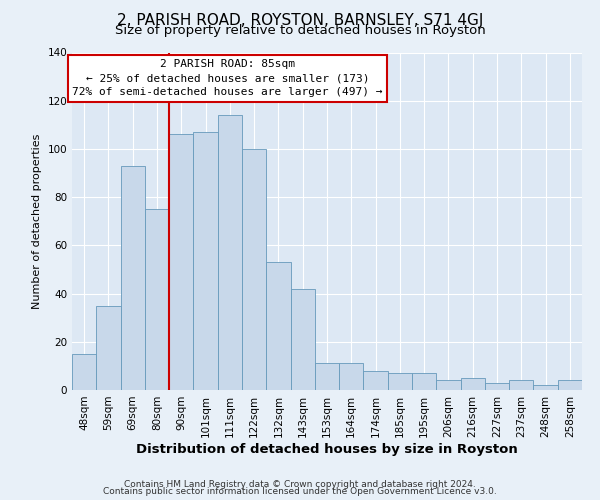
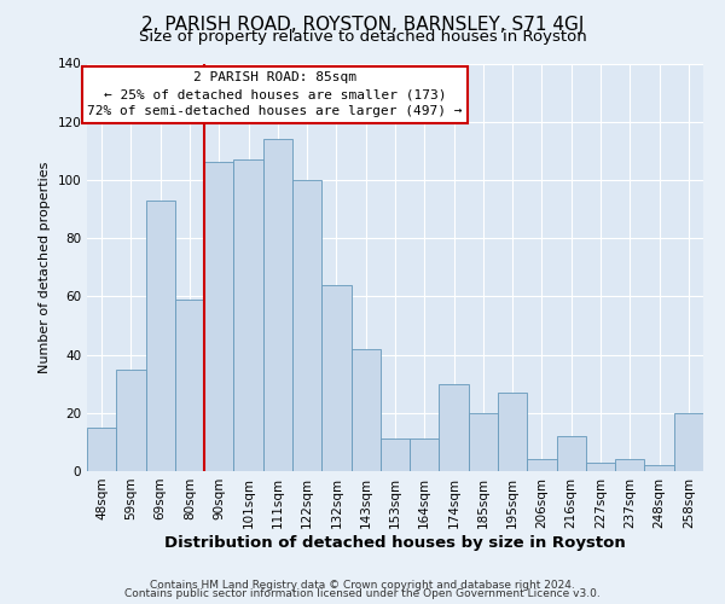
80sqm: 75 -> 59
132sqm: 53 -> 64
174sqm: 8 -> 30
185sqm: 7 -> 20
195sqm: 7 -> 27
216sqm: 5 -> 12
258sqm: 4 -> 20
